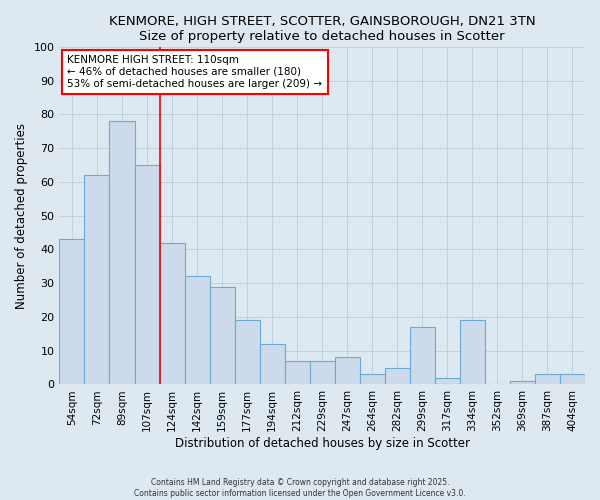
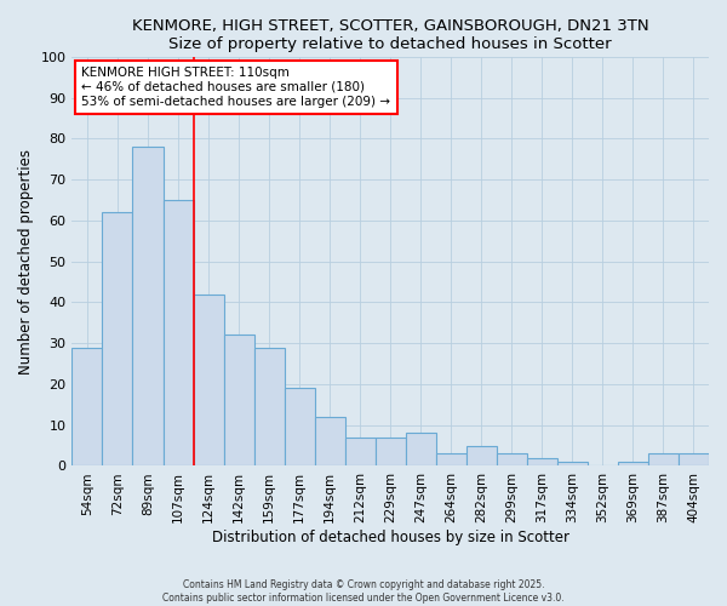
54sqm: 43 -> 29
299sqm: 17 -> 3
334sqm: 19 -> 1
